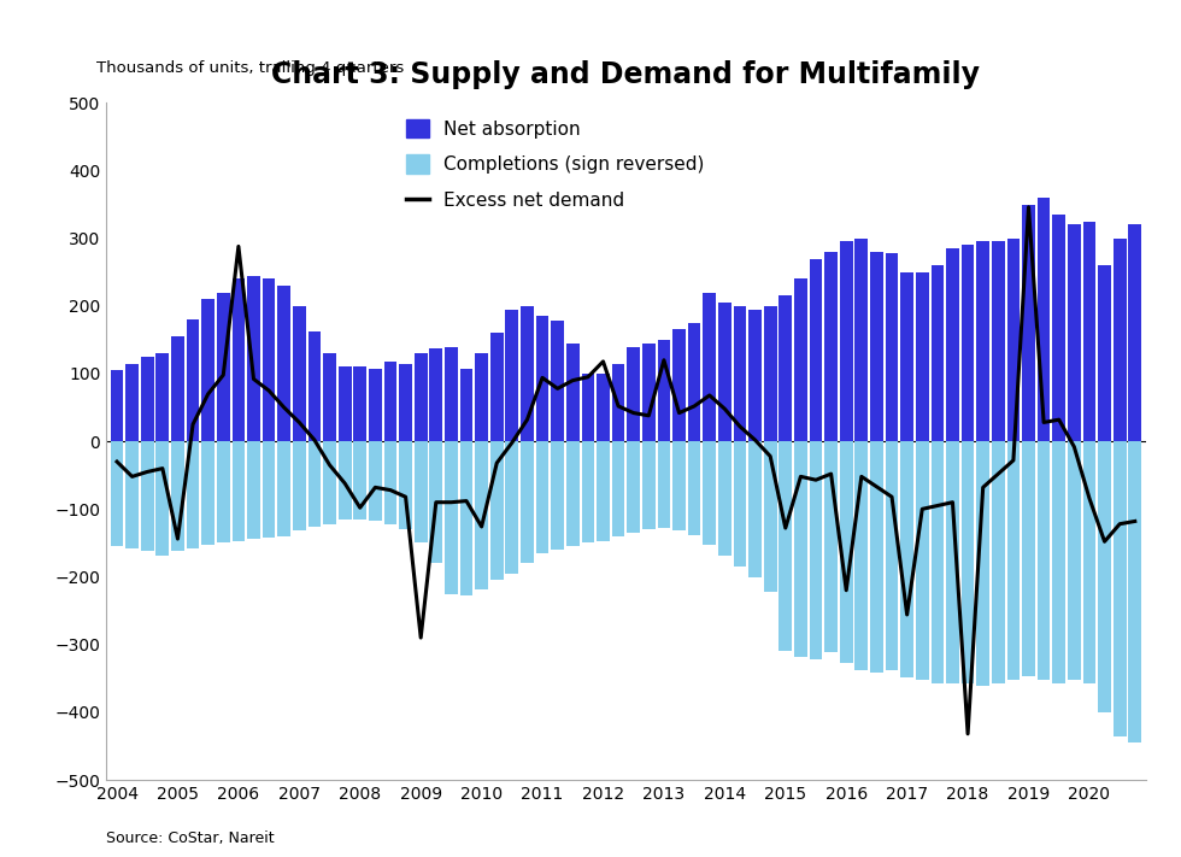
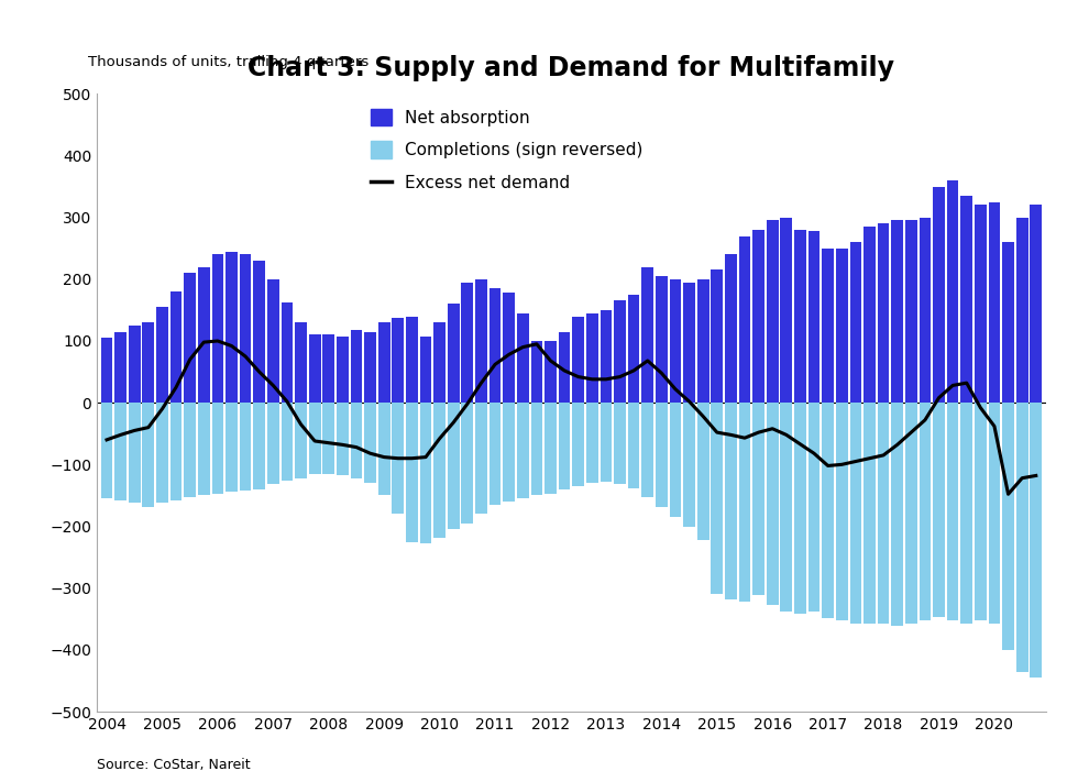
Excess net demand/2004: -30 -> -60
Excess net demand/2005: -144 -> -10
Excess net demand/2006: 288 -> 100
Excess net demand/2008: -98 -> -65
Excess net demand/2009: -290 -> -88
Excess net demand/2010: -126 -> -58
Excess net demand/2011: 94 -> 62
Excess net demand/2012: 118 -> 68
Excess net demand/2013: 120 -> 38
Excess net demand/2015: -128 -> -48
Excess net demand/2016: -220 -> -42
Excess net demand/2017: -256 -> -102
Excess net demand/2018: -432 -> -85
Excess net demand/2019: 346 -> 8
Excess net demand/2020: -84 -> -38
